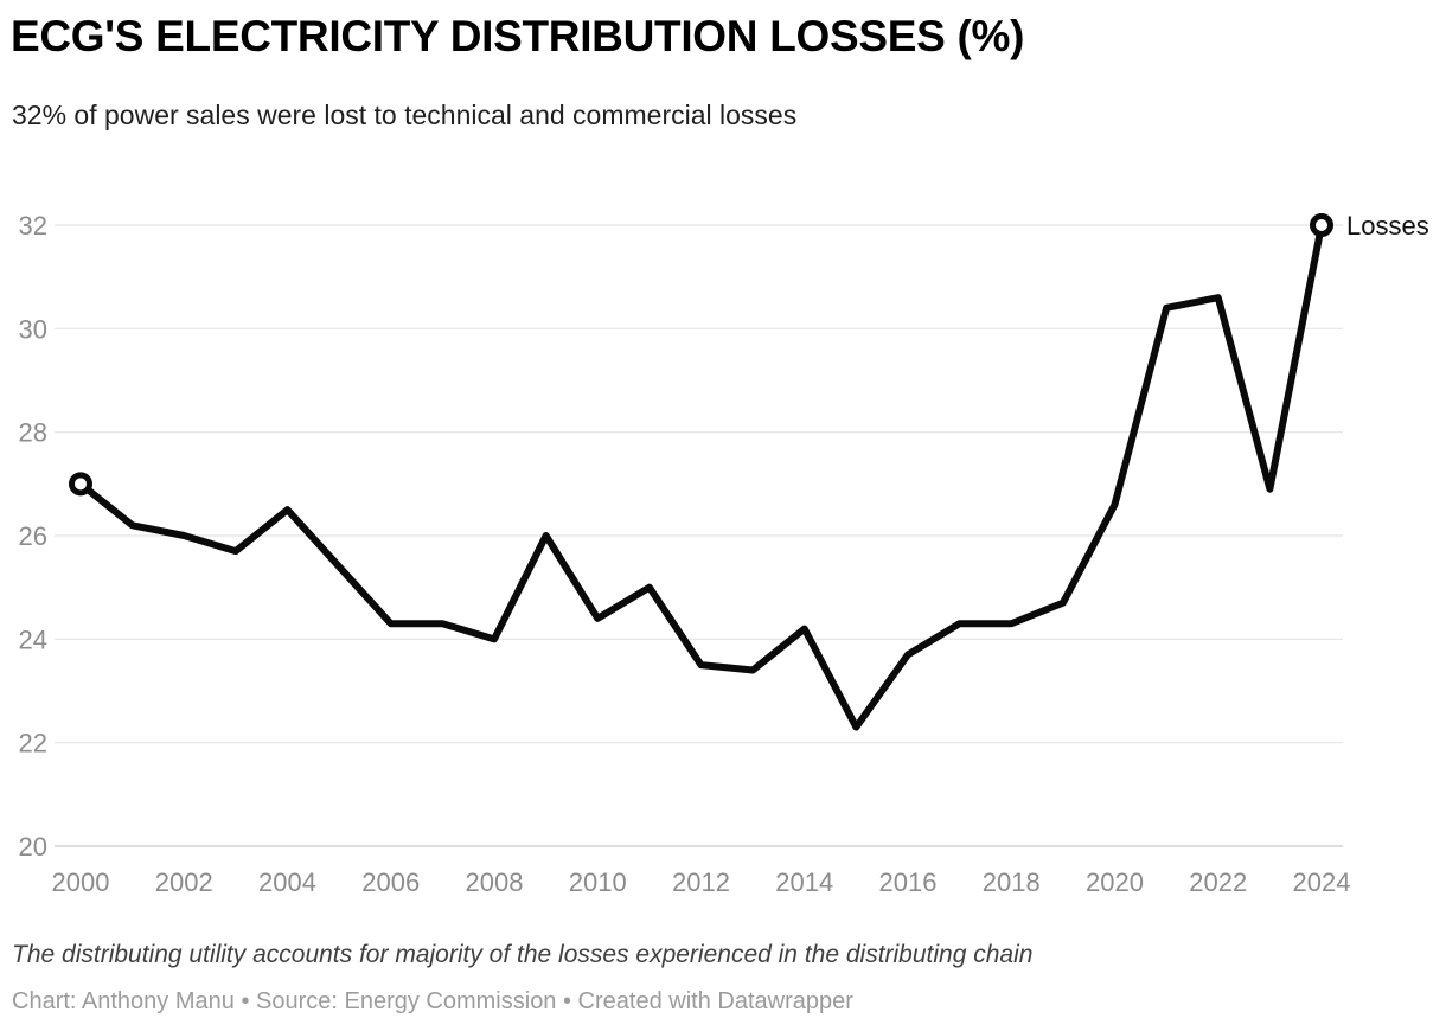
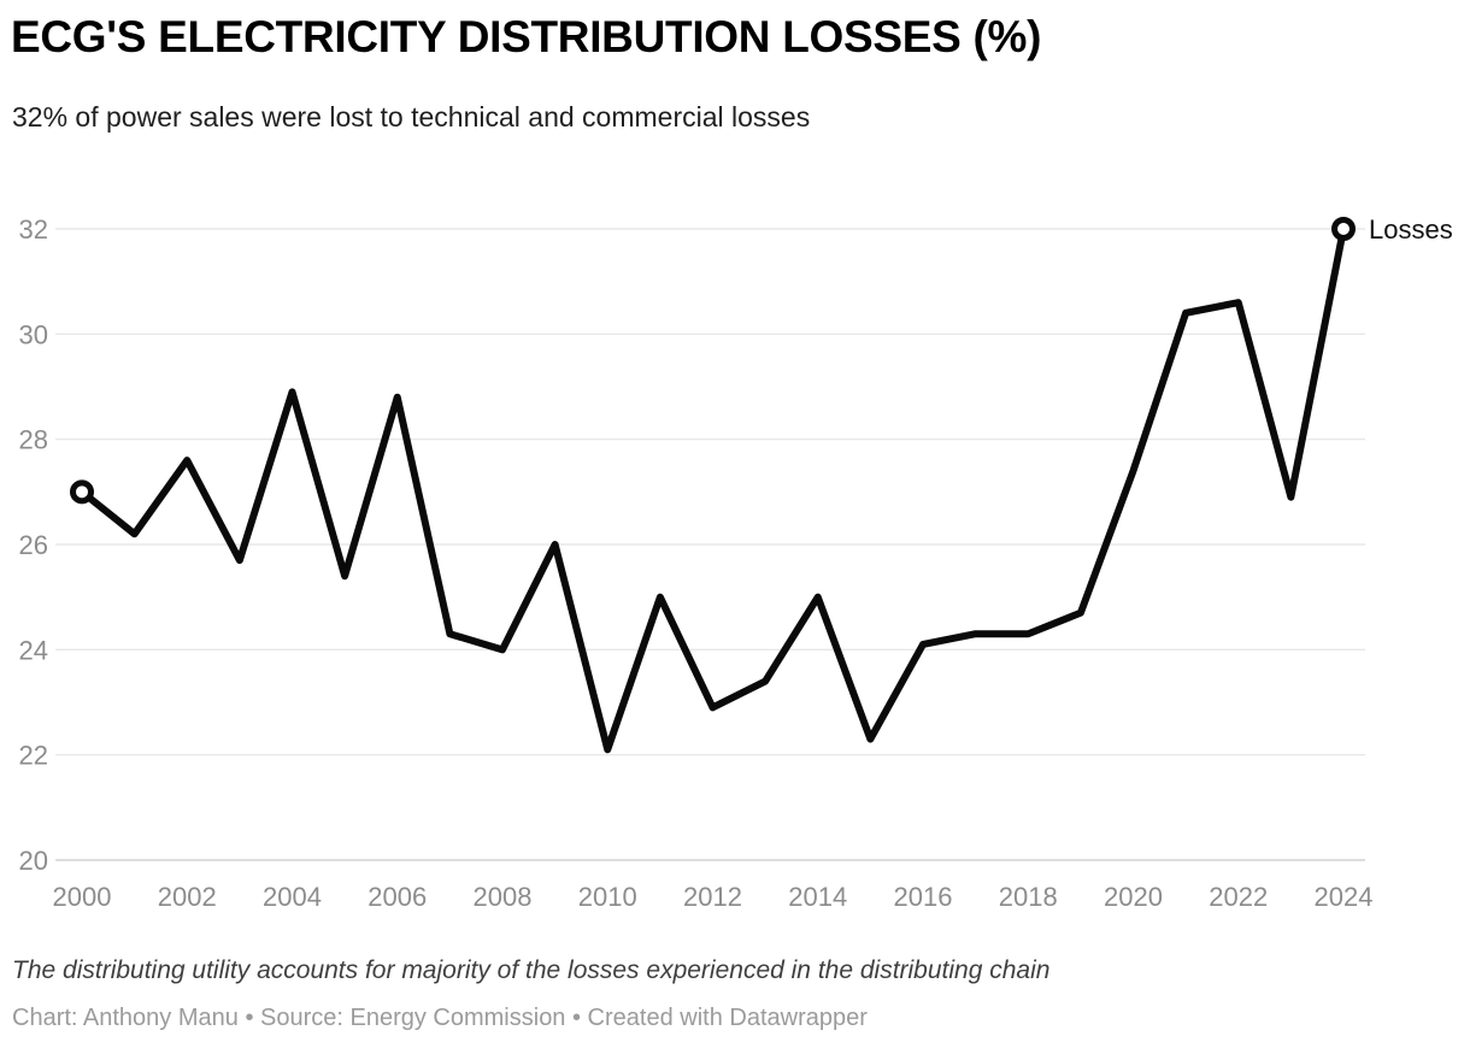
2002: 26.0 -> 27.6
2004: 26.5 -> 28.9
2006: 24.3 -> 28.8
2010: 24.4 -> 22.1
2012: 23.5 -> 22.9
2014: 24.2 -> 25.0
2016: 23.7 -> 24.1
2020: 26.6 -> 27.4
